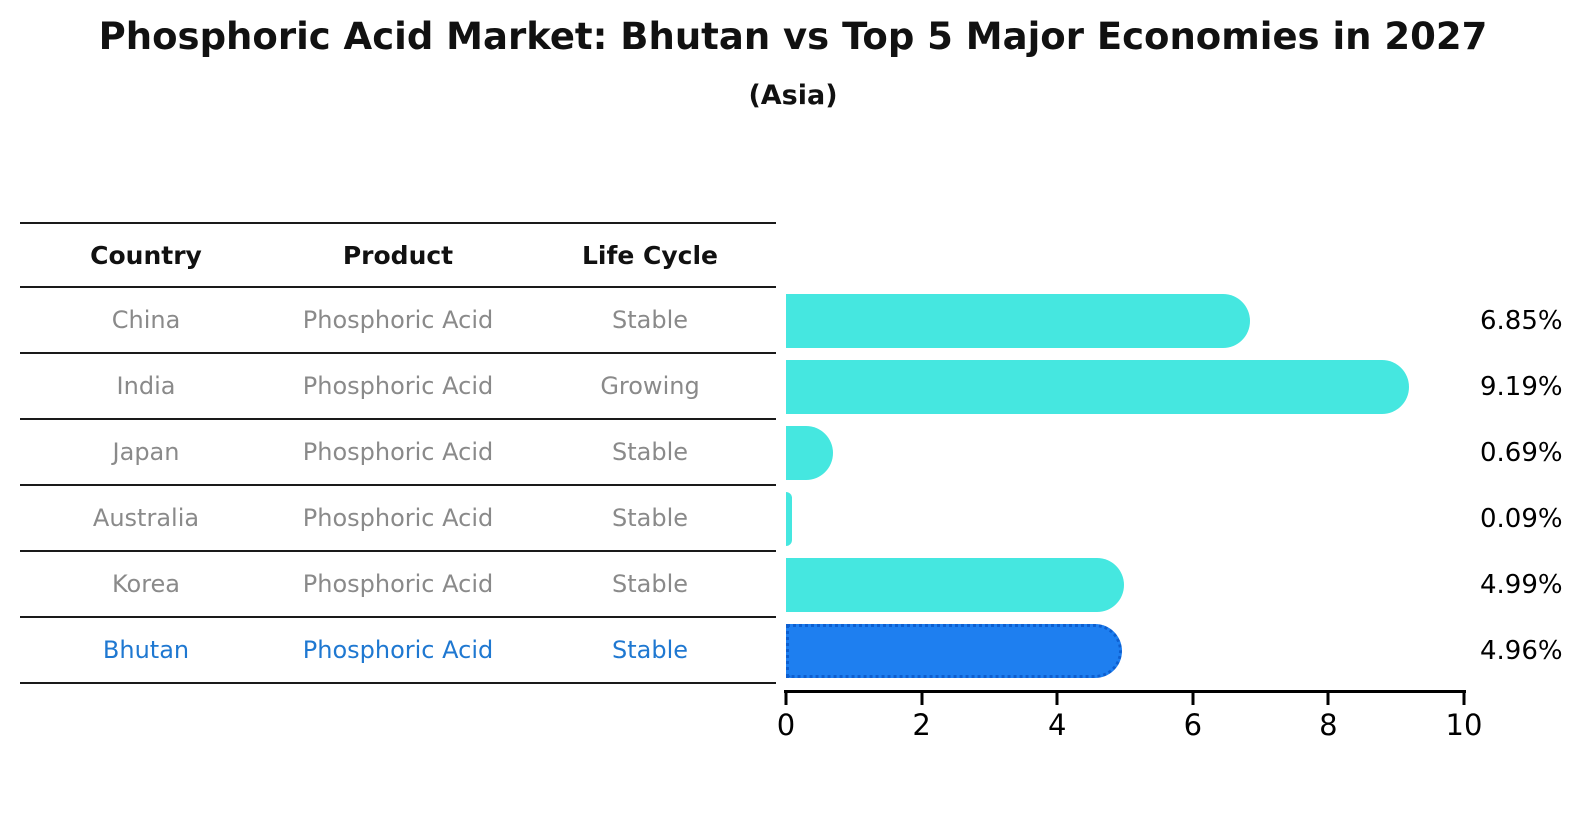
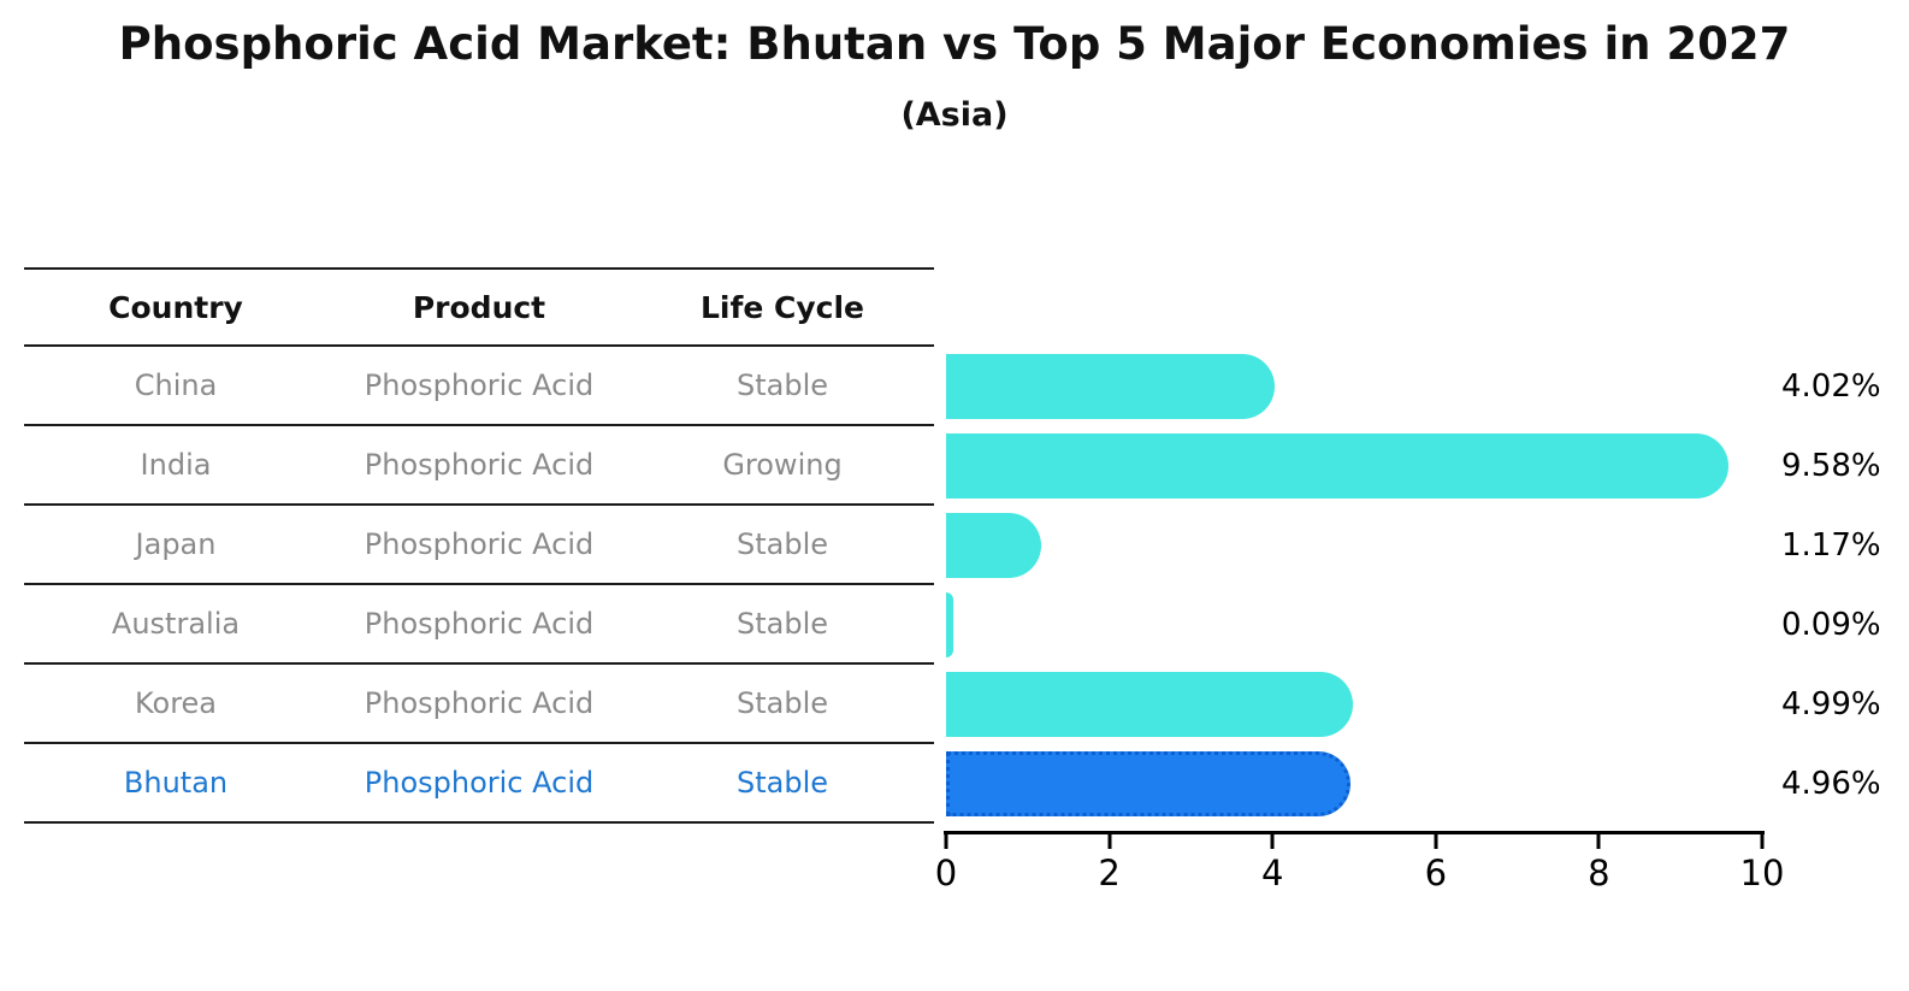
China: 6.85% -> 4.02%
India: 9.19% -> 9.58%
Japan: 0.69% -> 1.17%
